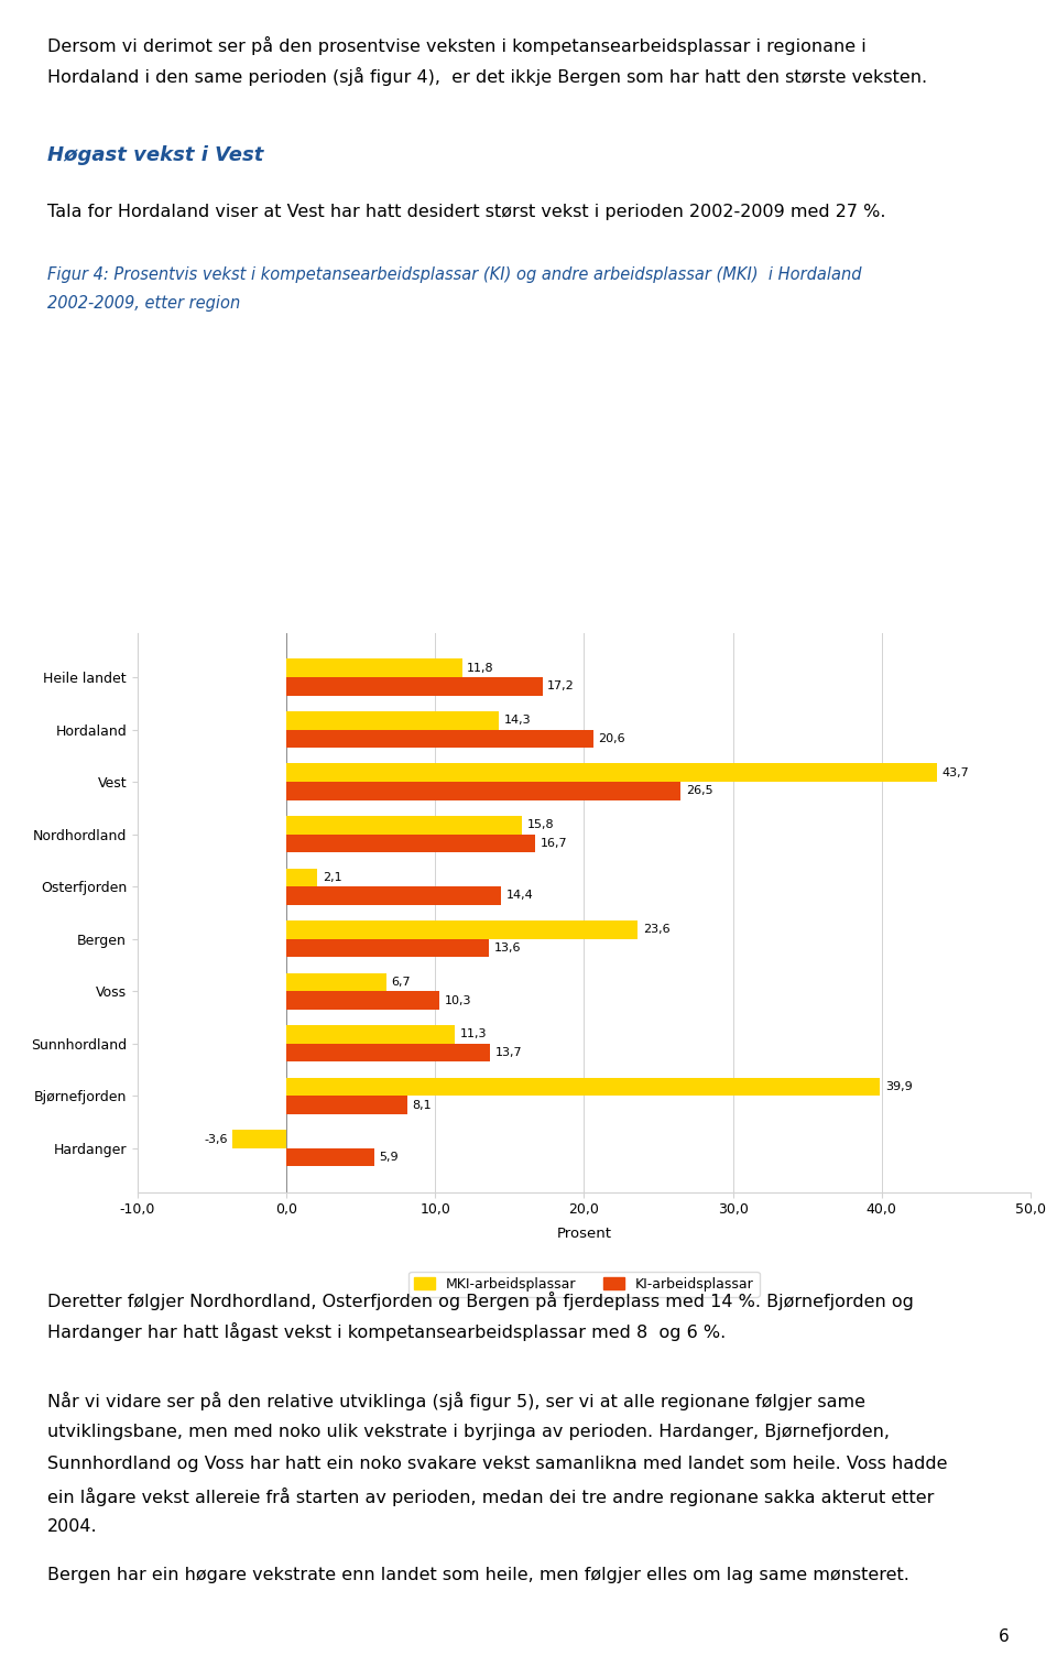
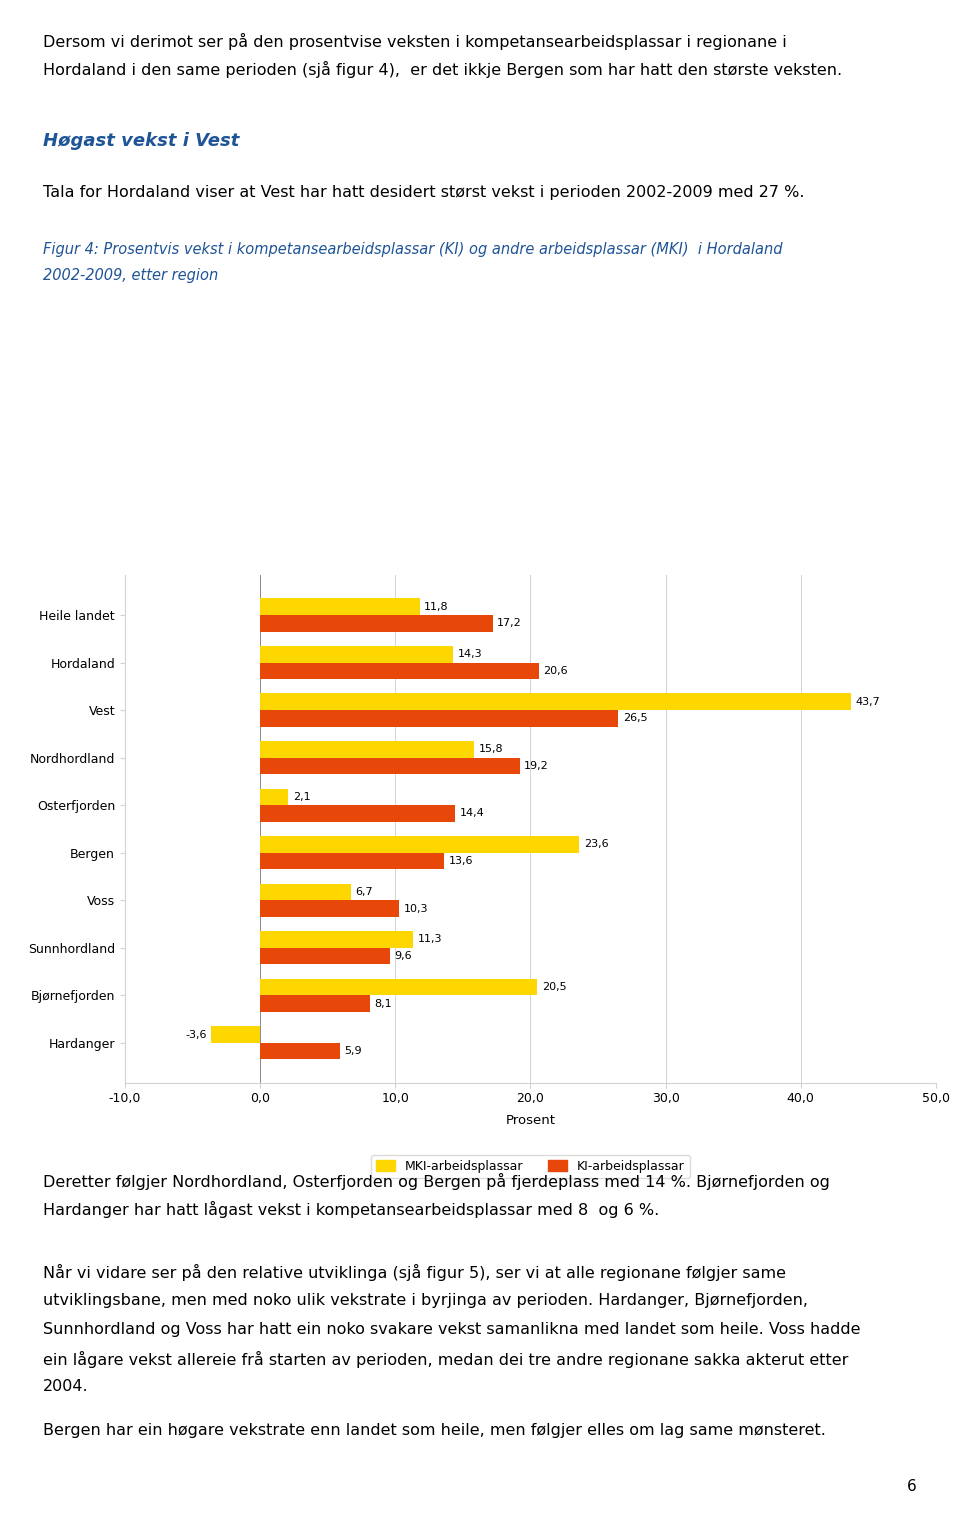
KI-arbeidsplassar/Nordhordland: 16,7 -> 19,2
KI-arbeidsplassar/Sunnhordland: 13,7 -> 9,6
MKI-arbeidsplassar/Bjørnefjorden: 39,9 -> 20,5
